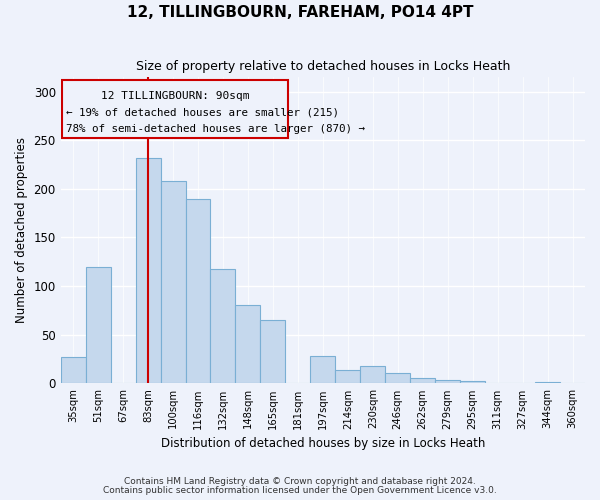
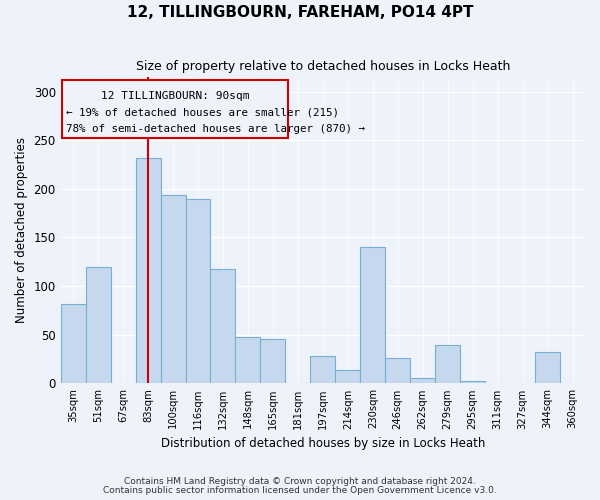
35sqm: 27 -> 82
100sqm: 208 -> 194
148sqm: 81 -> 48
165sqm: 65 -> 46
230sqm: 18 -> 140
246sqm: 11 -> 26
279sqm: 4 -> 40
344sqm: 1 -> 32
